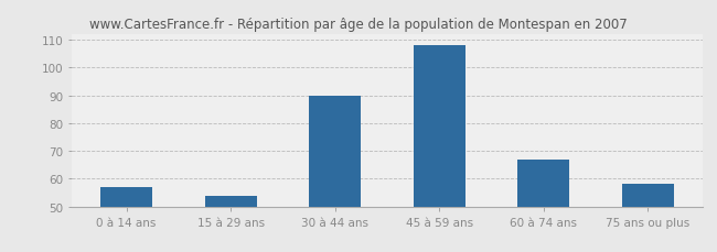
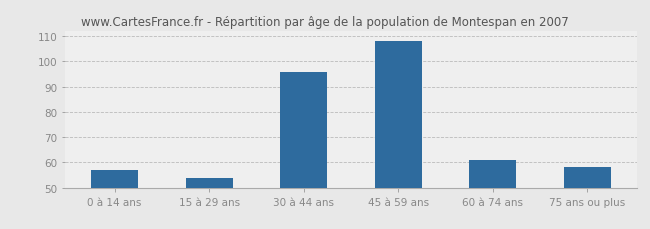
30 à 44 ans: 90 -> 96
60 à 74 ans: 67 -> 61
